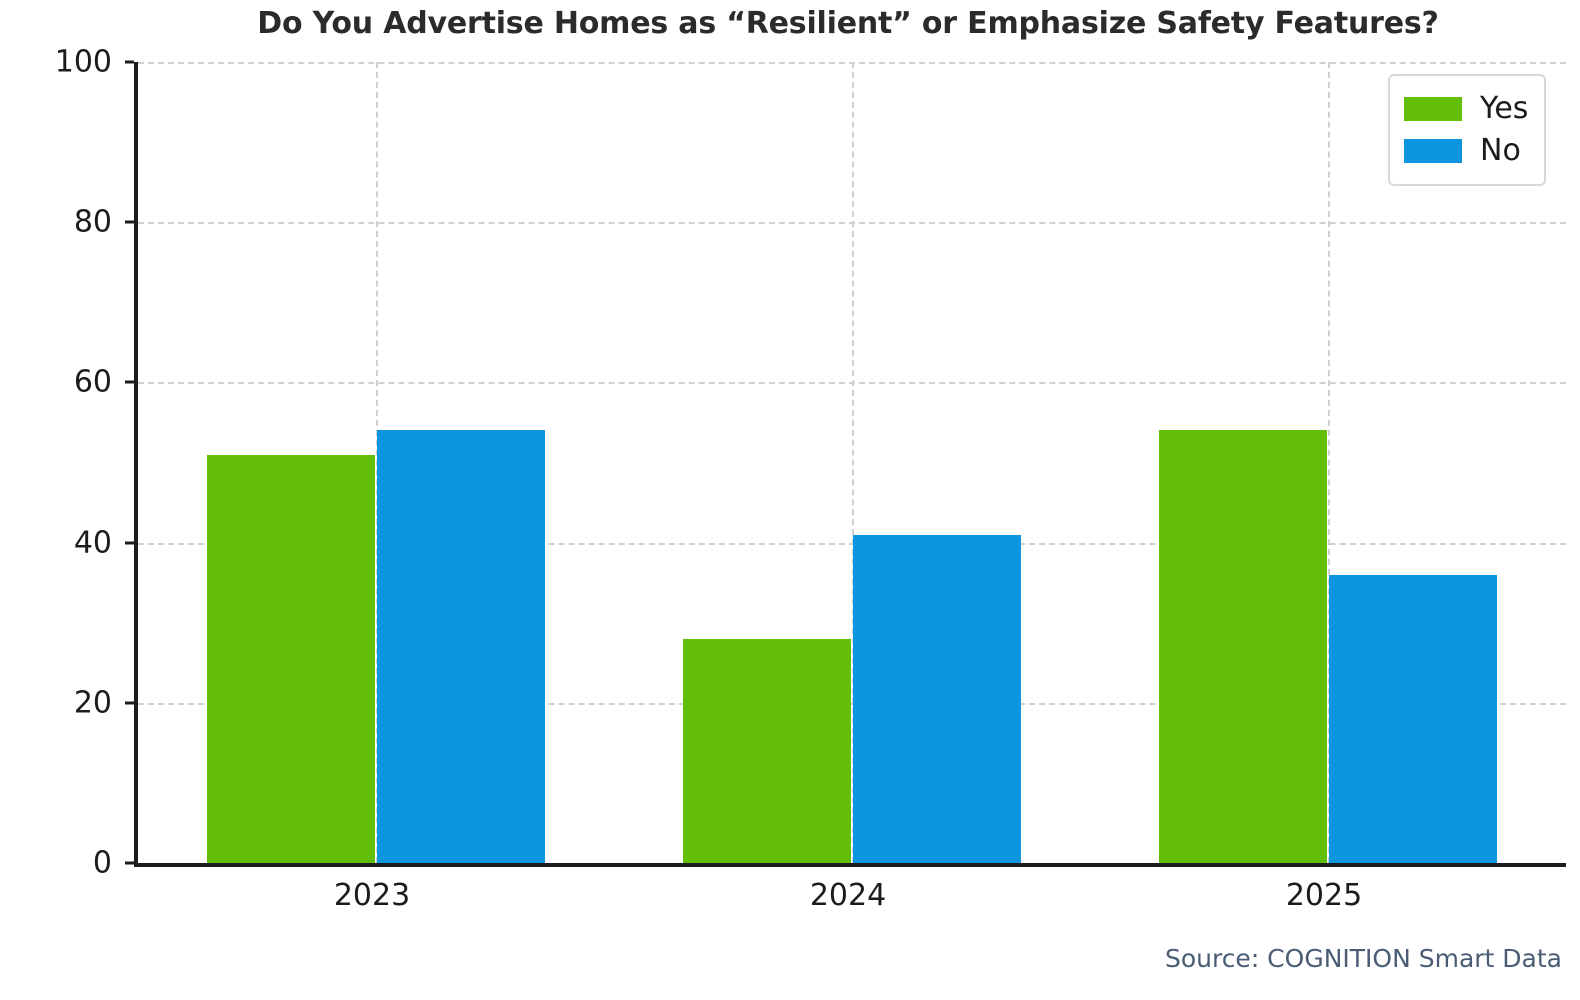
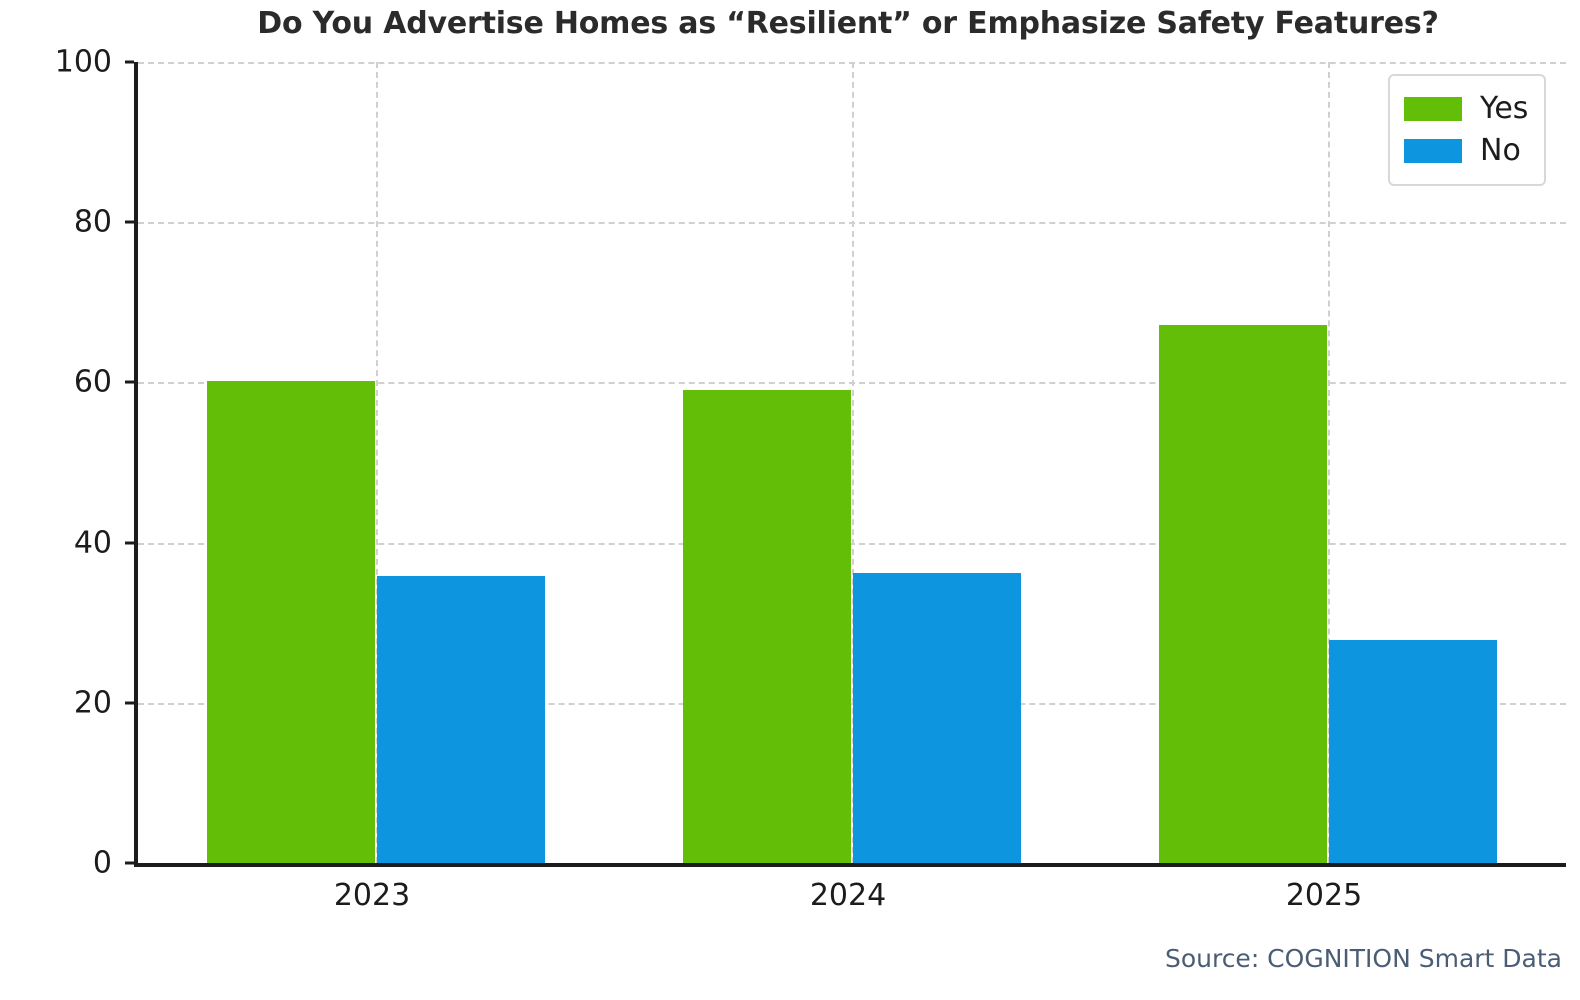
Yes/2023: 51 -> 60
No/2023: 54 -> 36
Yes/2024: 28 -> 59
No/2024: 41 -> 36
Yes/2025: 54 -> 67
No/2025: 36 -> 28
